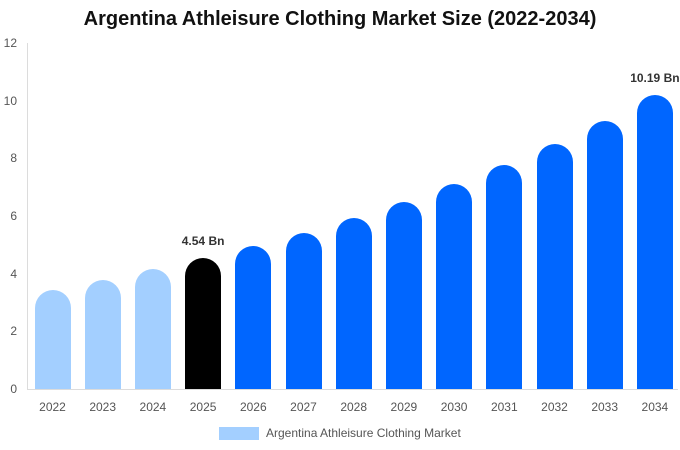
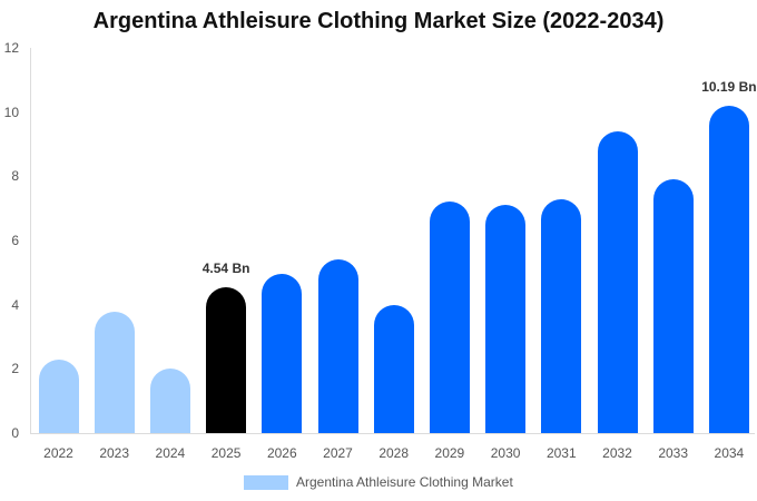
2022: 3.4 -> 2.3
2024: 4.2 -> 2.0
2028: 5.9 -> 4.0
2029: 6.5 -> 7.2
2031: 7.8 -> 7.3
2032: 8.5 -> 9.4
2033: 9.3 -> 7.9
